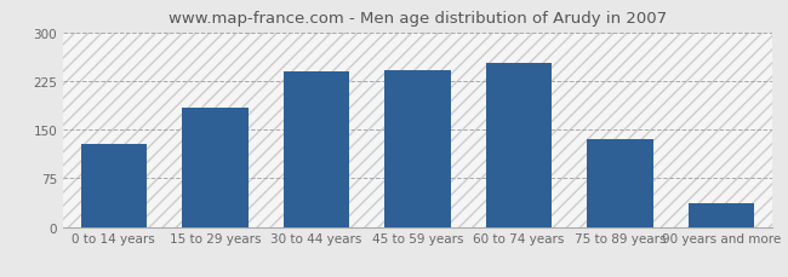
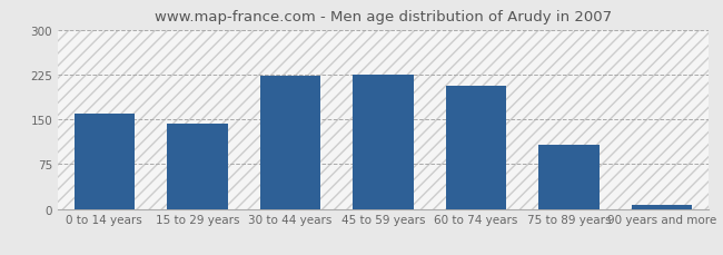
0 to 14 years: 128 -> 160
15 to 29 years: 184 -> 143
30 to 44 years: 240 -> 222
45 to 59 years: 242 -> 225
60 to 74 years: 252 -> 207
75 to 89 years: 136 -> 108
90 years and more: 36 -> 7
